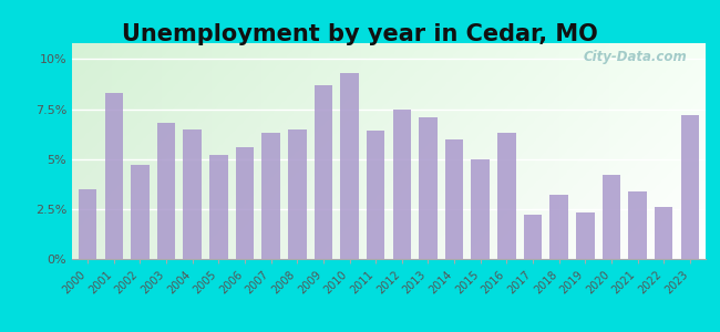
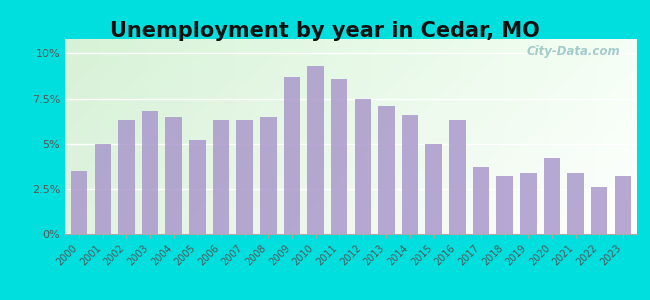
2001: 8.3% -> 5.0%
2002: 4.7% -> 6.3%
2006: 5.6% -> 6.3%
2011: 6.4% -> 8.6%
2014: 6.0% -> 6.6%
2017: 2.2% -> 3.7%
2019: 2.3% -> 3.4%
2023: 7.2% -> 3.2%
